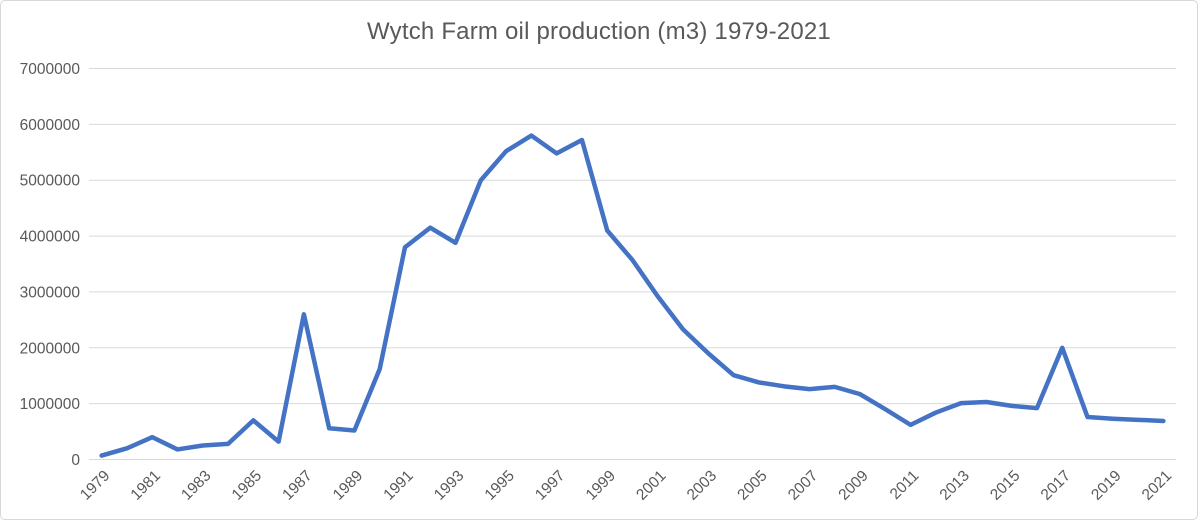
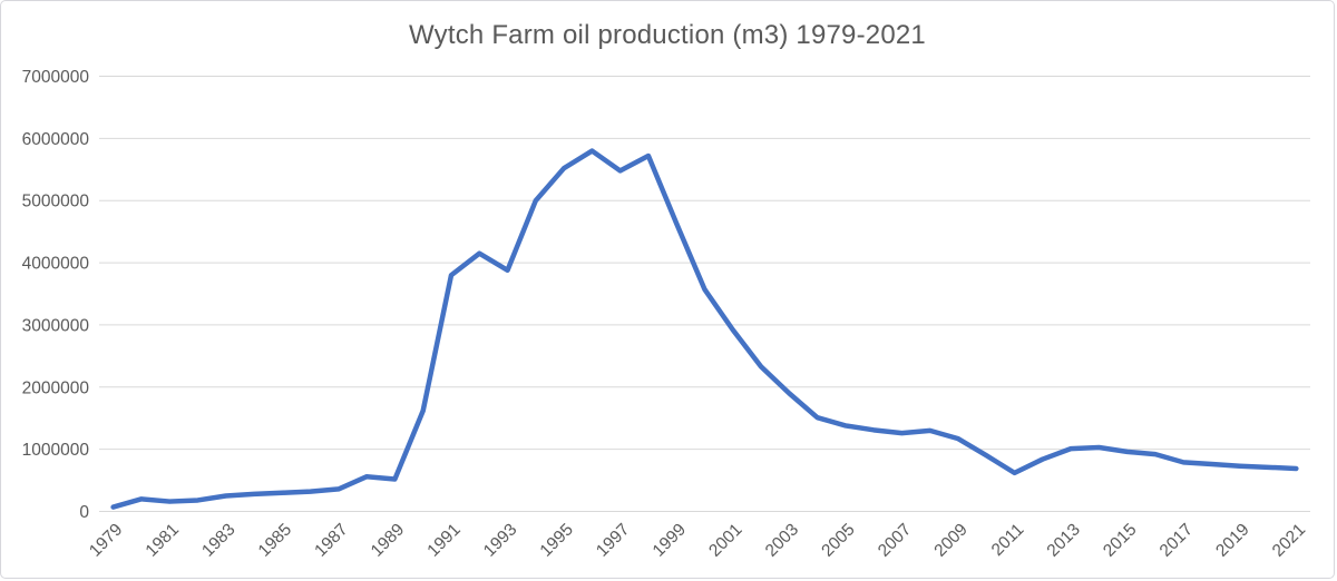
1981: 400000 -> 200000
1985: 700000 -> 300000
1987: 2600000 -> 400000
1999: 4100000 -> 4600000
2017: 2000000 -> 800000
